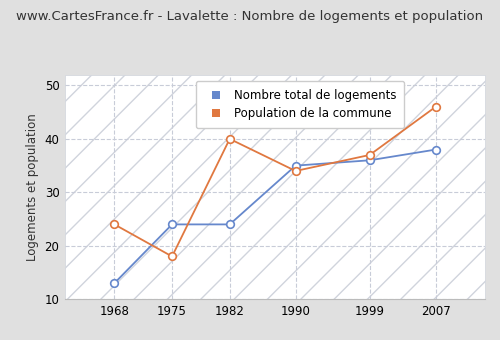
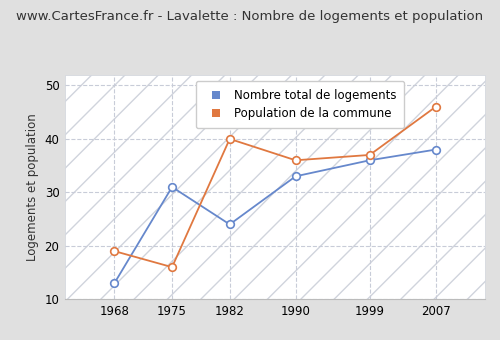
Population de la commune/1968: 24 -> 19
Nombre total de logements/1975: 24 -> 31
Population de la commune/1975: 18 -> 16
Nombre total de logements/1990: 35 -> 33
Population de la commune/1990: 34 -> 36
